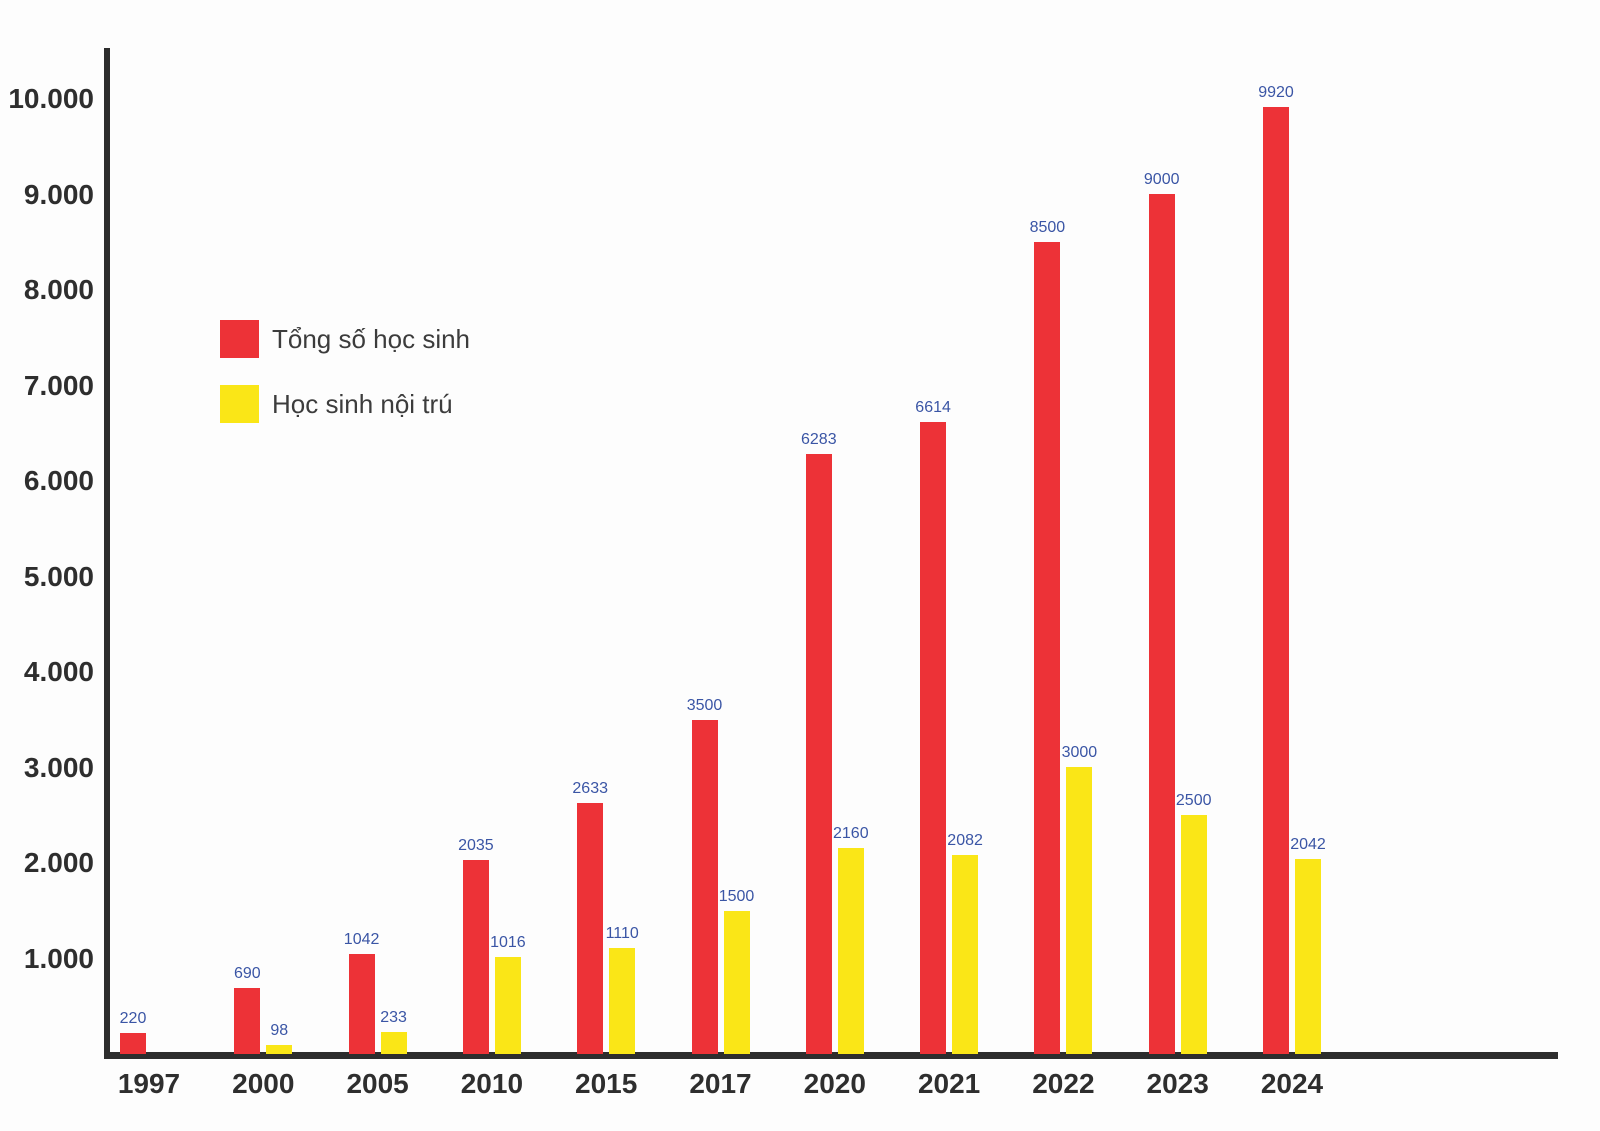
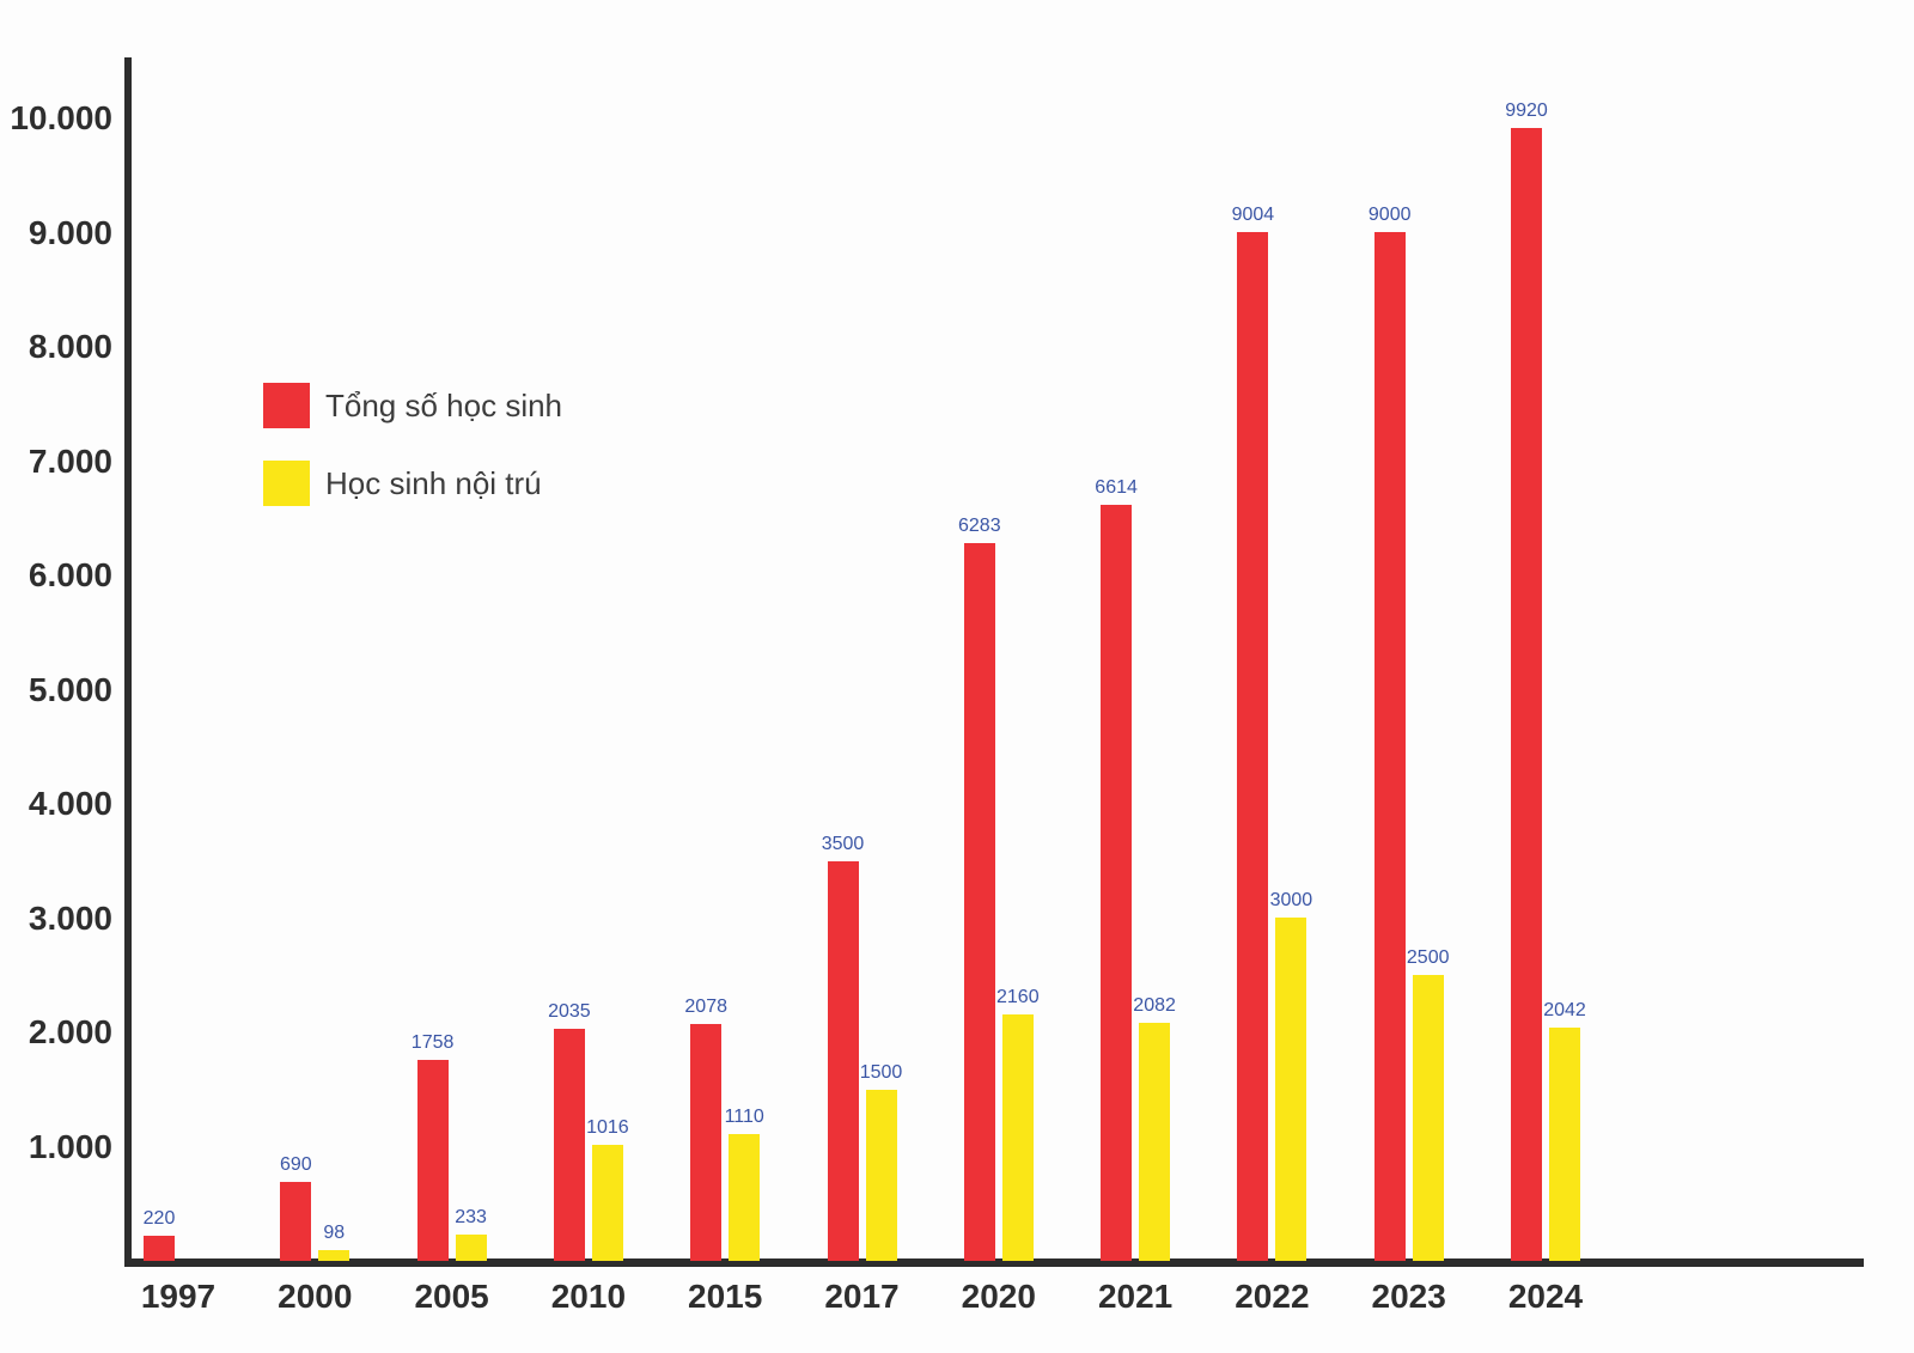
Tổng số học sinh/2005: 1042 -> 1758
Tổng số học sinh/2015: 2633 -> 2078
Tổng số học sinh/2022: 8500 -> 9004
